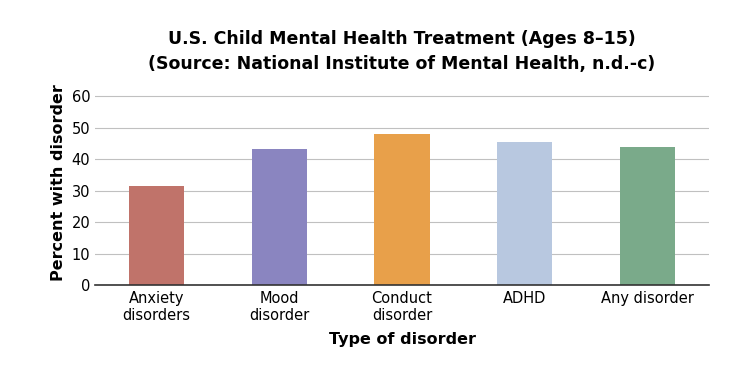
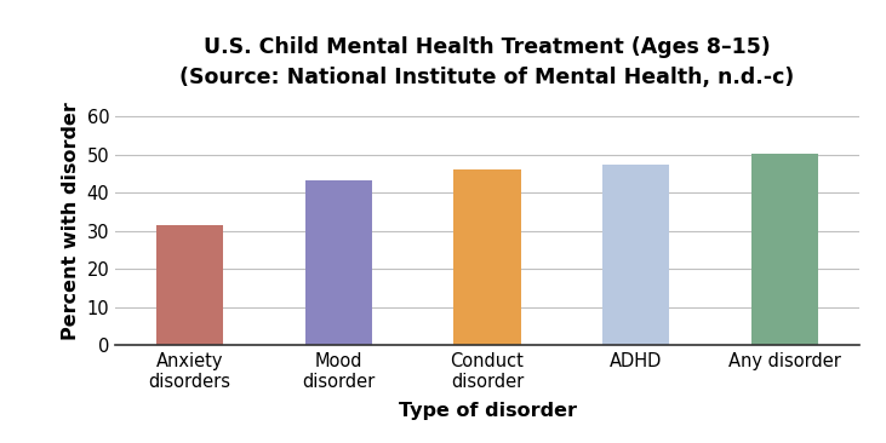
Conduct disorder: 48.0 -> 46.0
ADHD: 45.5 -> 47.5
Any disorder: 44.0 -> 50.3
